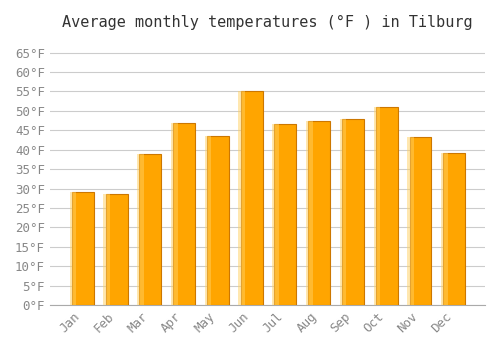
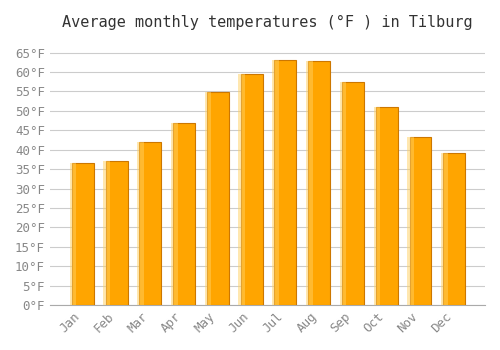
Jan: 29.0°F -> 36.5°F
Feb: 28.5°F -> 37.2°F
Mar: 39.0°F -> 42.1°F
May: 43.5°F -> 54.9°F
Jun: 55.0°F -> 59.4°F
Jul: 46.5°F -> 63.1°F
Aug: 47.5°F -> 62.8°F
Sep: 48.0°F -> 57.4°F
